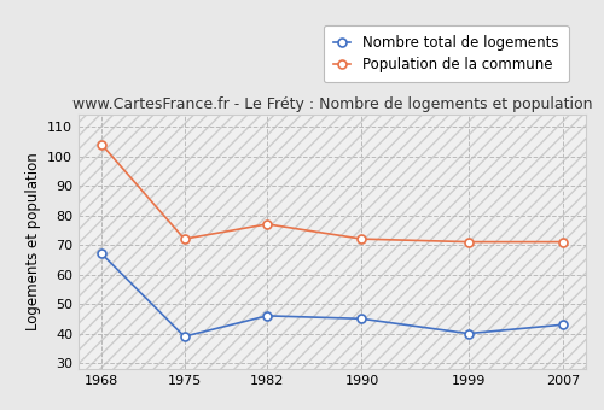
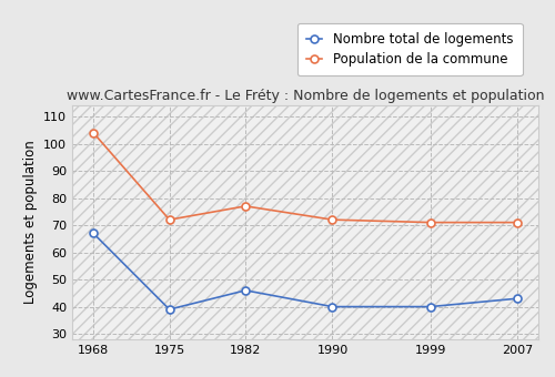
Nombre total de logements/1990: 45 -> 40
